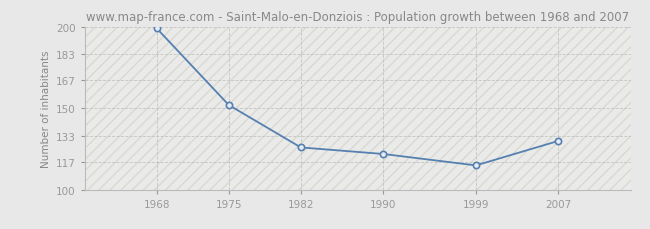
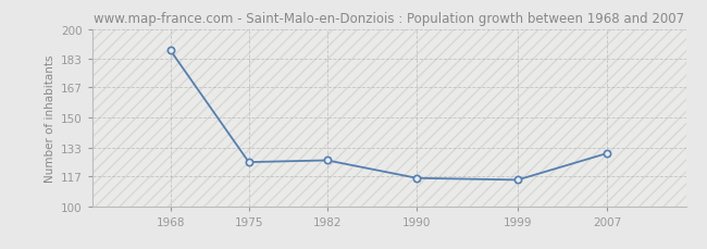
1968: 199 -> 188
1975: 152 -> 125
1990: 122 -> 116
